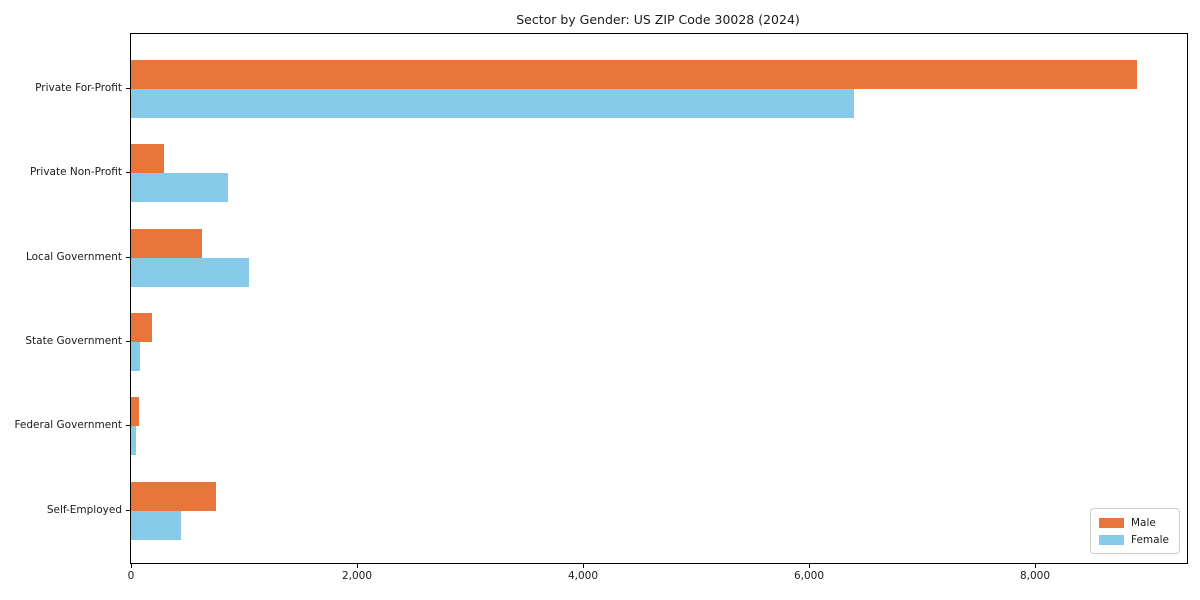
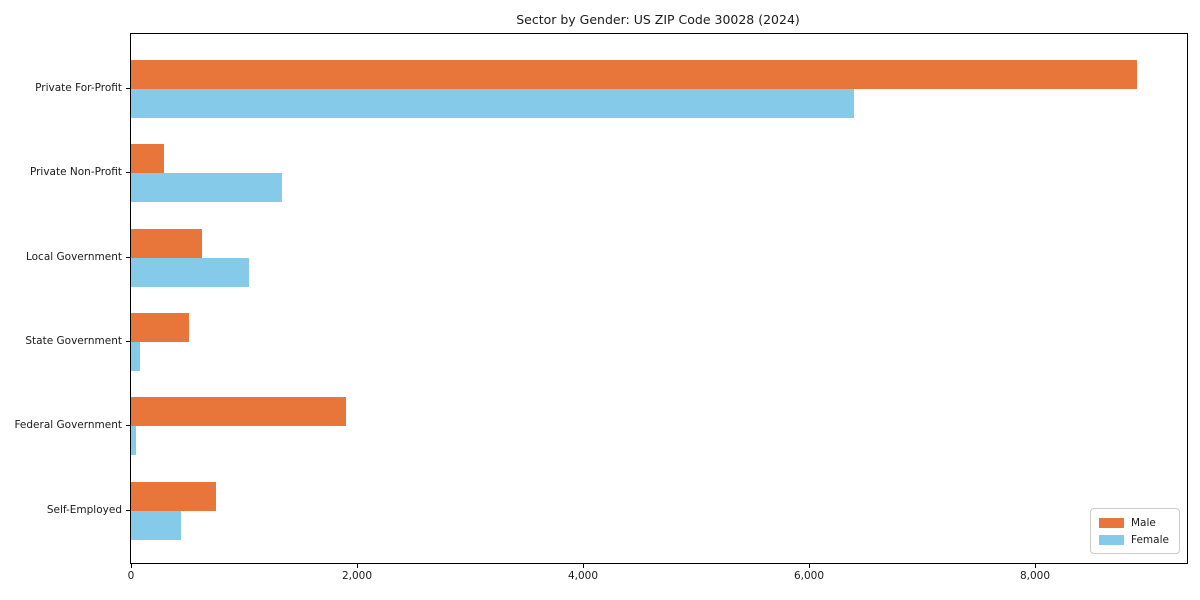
Female/Private Non-Profit: 860 -> 1340
Male/State Government: 190 -> 510
Male/Federal Government: 70 -> 1900
